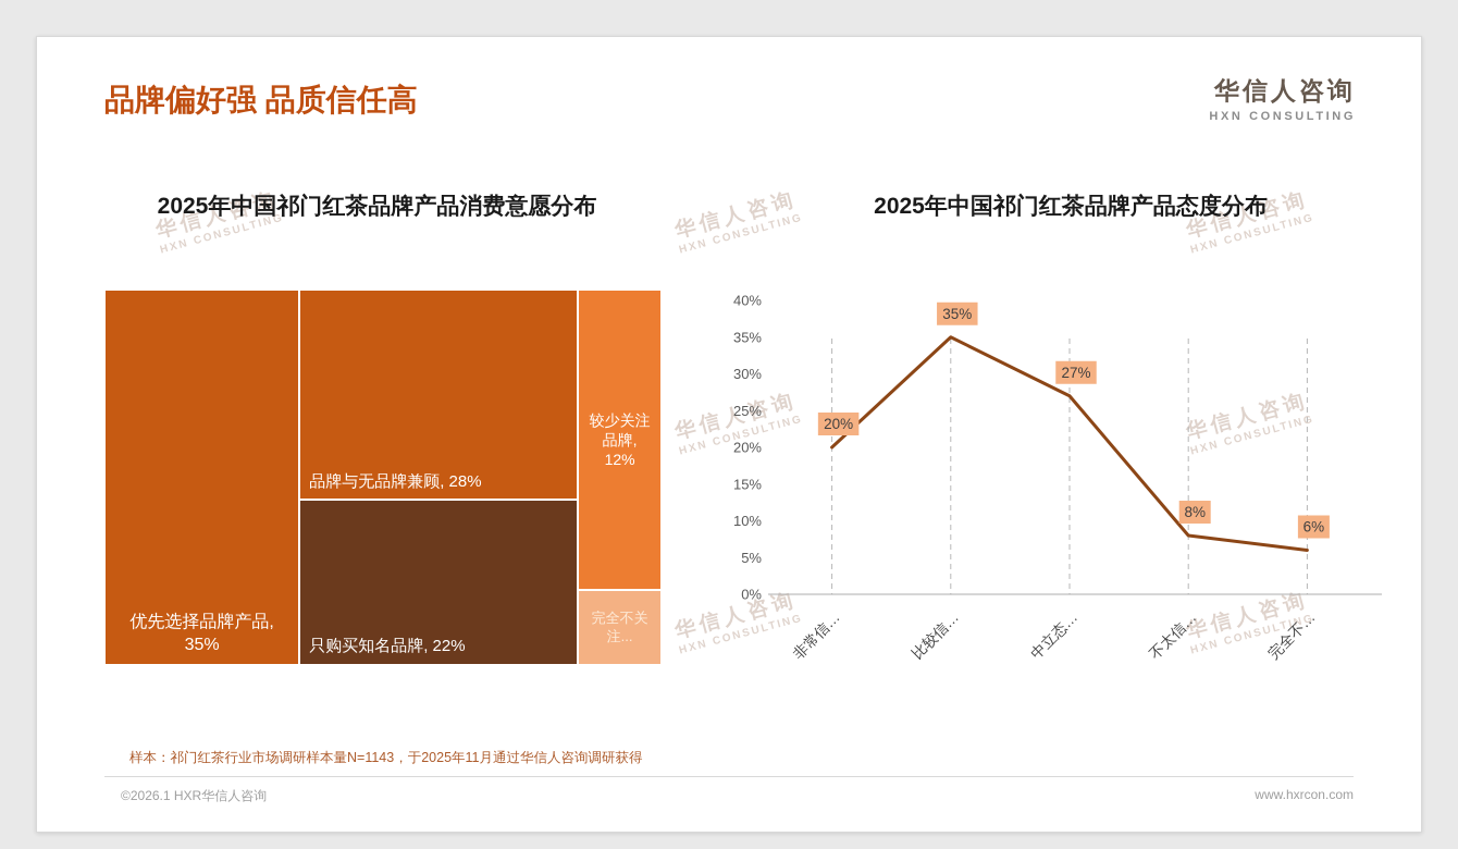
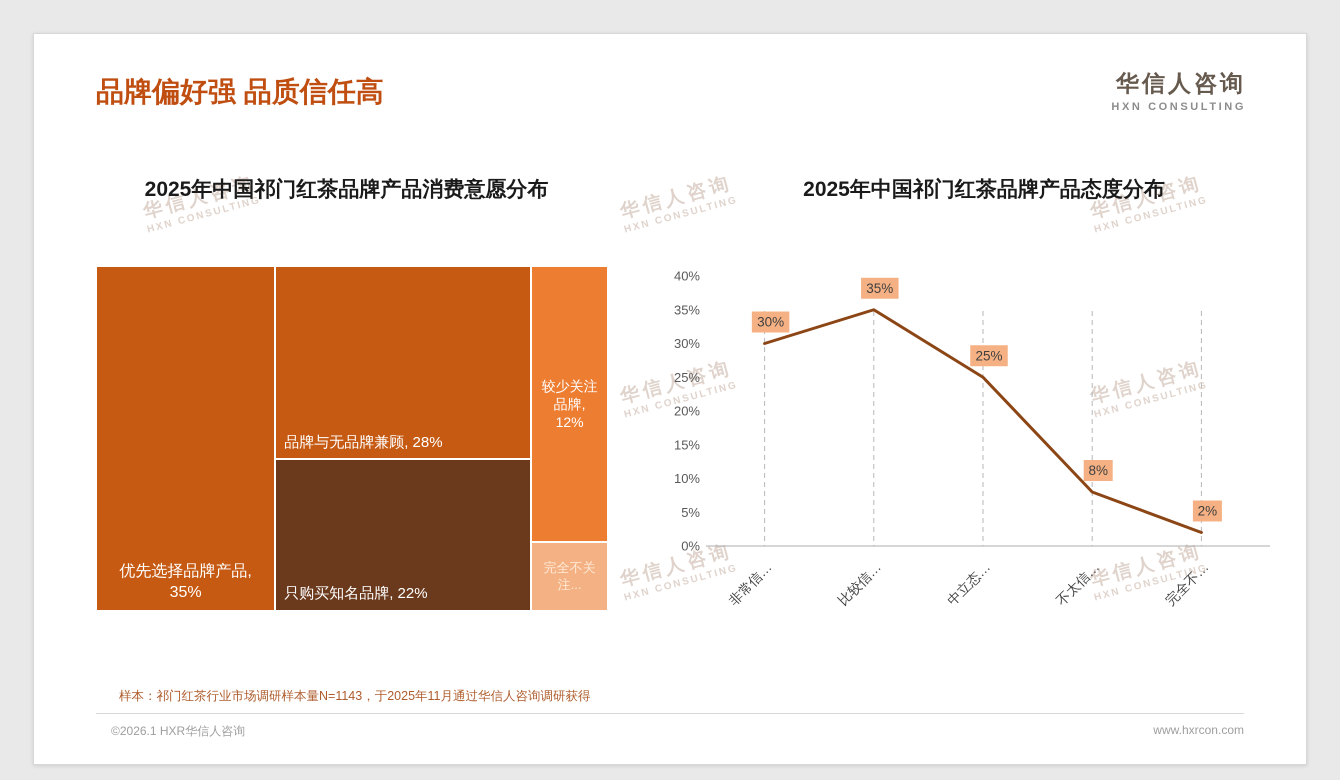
2025年中国祁门红茶品牌产品态度分布/非常信…: 20% -> 30%
2025年中国祁门红茶品牌产品态度分布/中立态…: 27% -> 25%
2025年中国祁门红茶品牌产品态度分布/完全不…: 6% -> 2%
